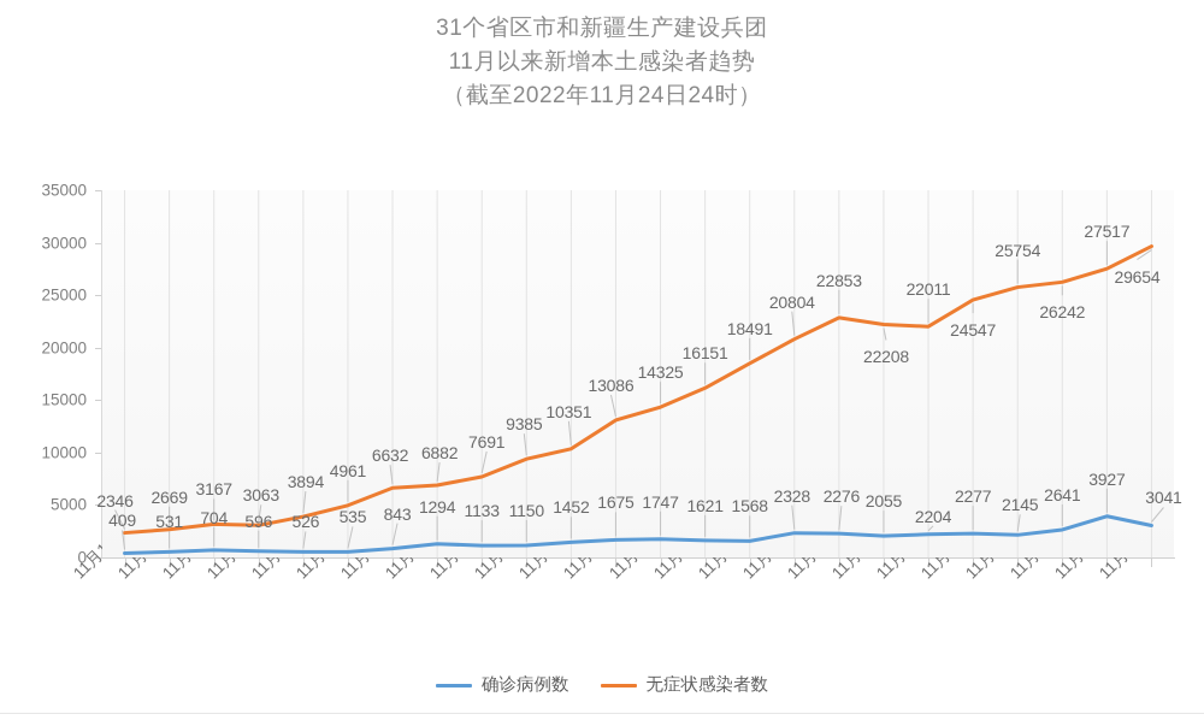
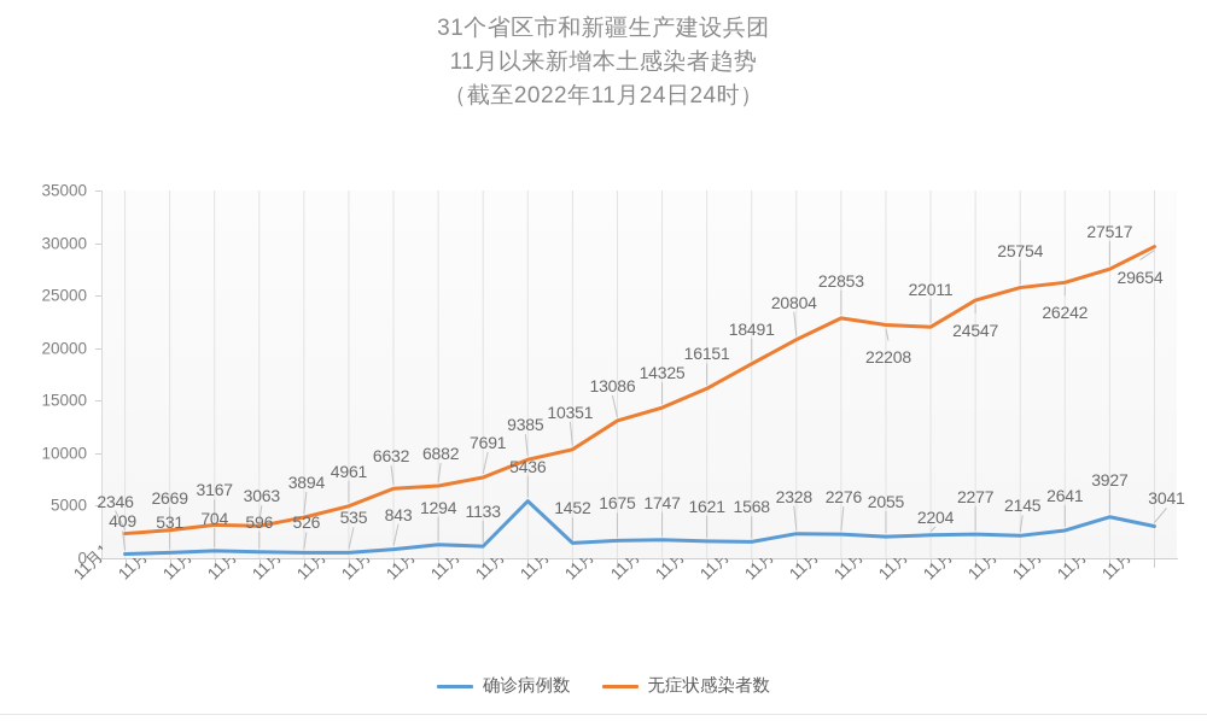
确诊病例数/11月10日: 1150 -> 5436
